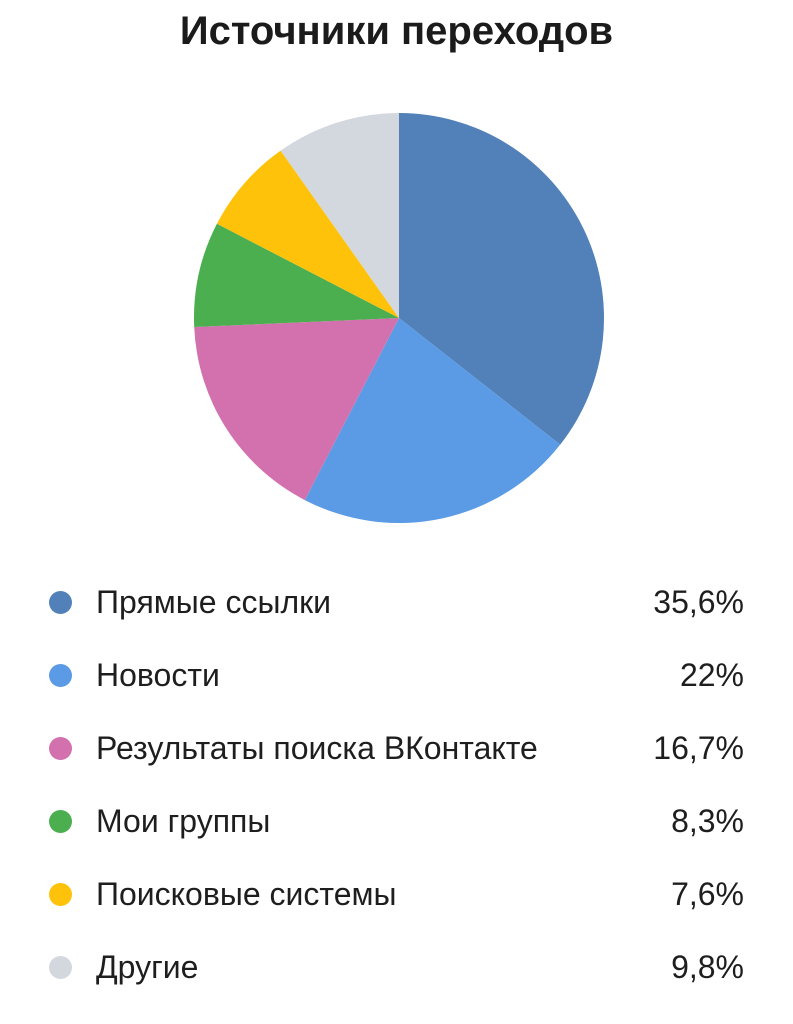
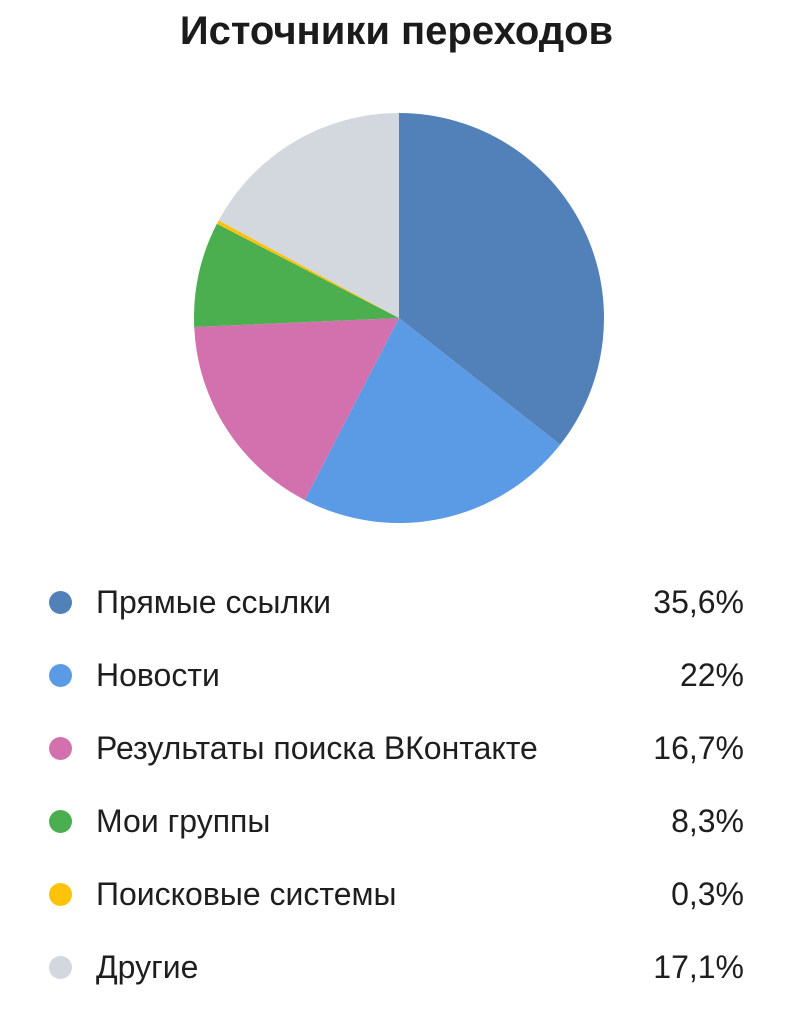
Поисковые системы: 7,6% -> 0,3%
Другие: 9,8% -> 17,1%
